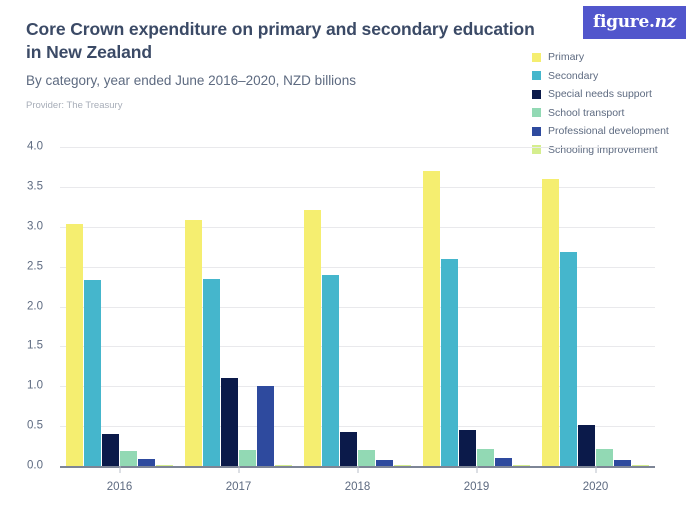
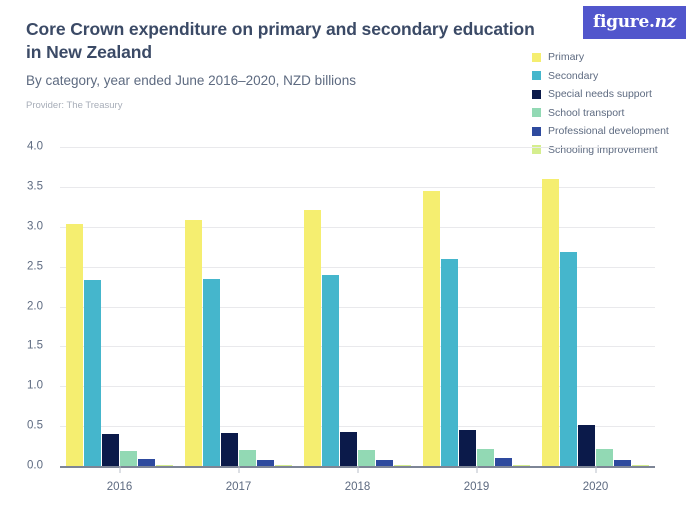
Special needs support/2017: 1.1 -> 0.4
Professional development/2017: 1.0 -> 0.1
Primary/2019: 3.7 -> 3.5
